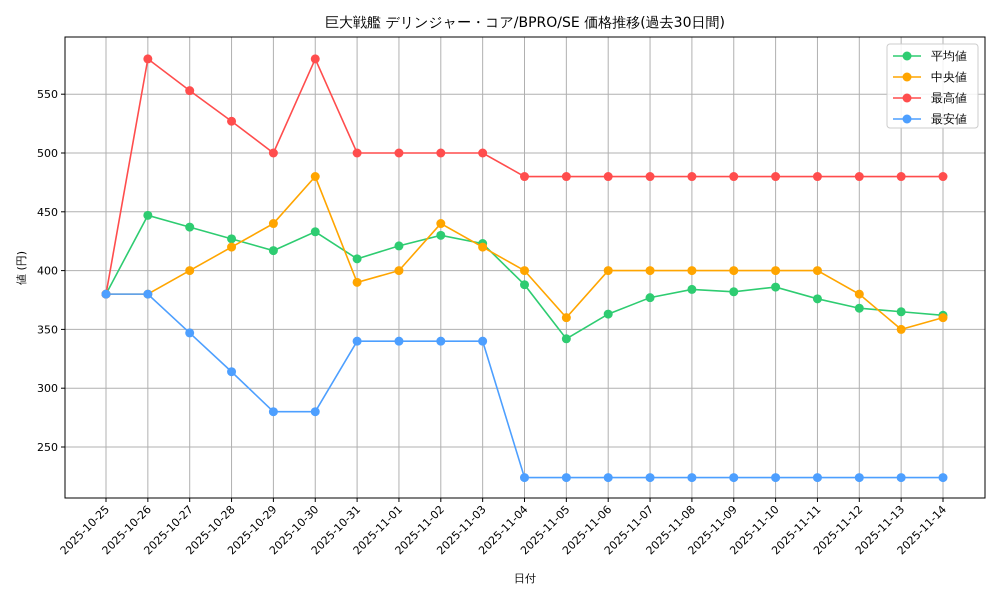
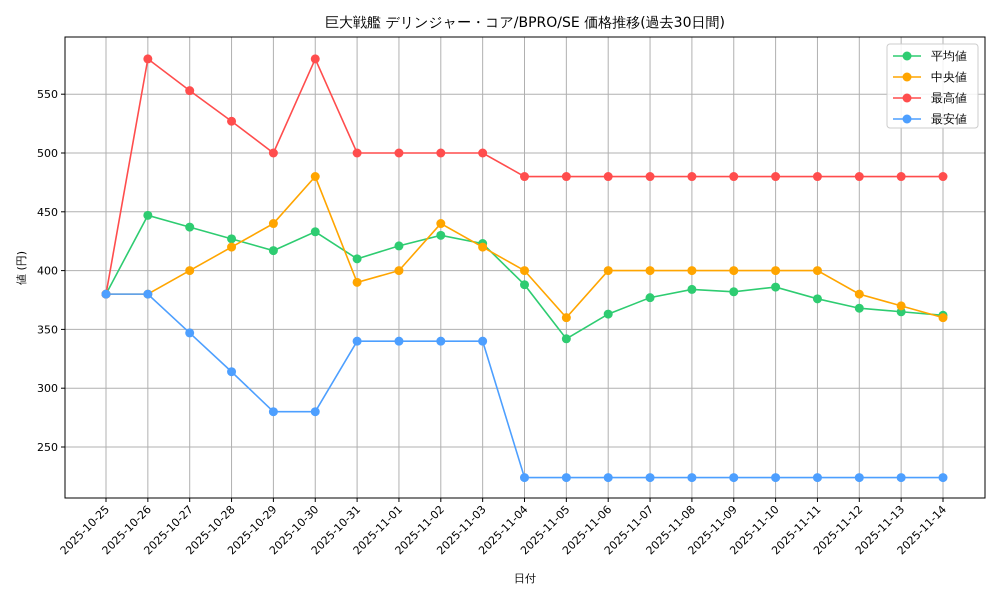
中央値/2025-11-13: 350 -> 370
